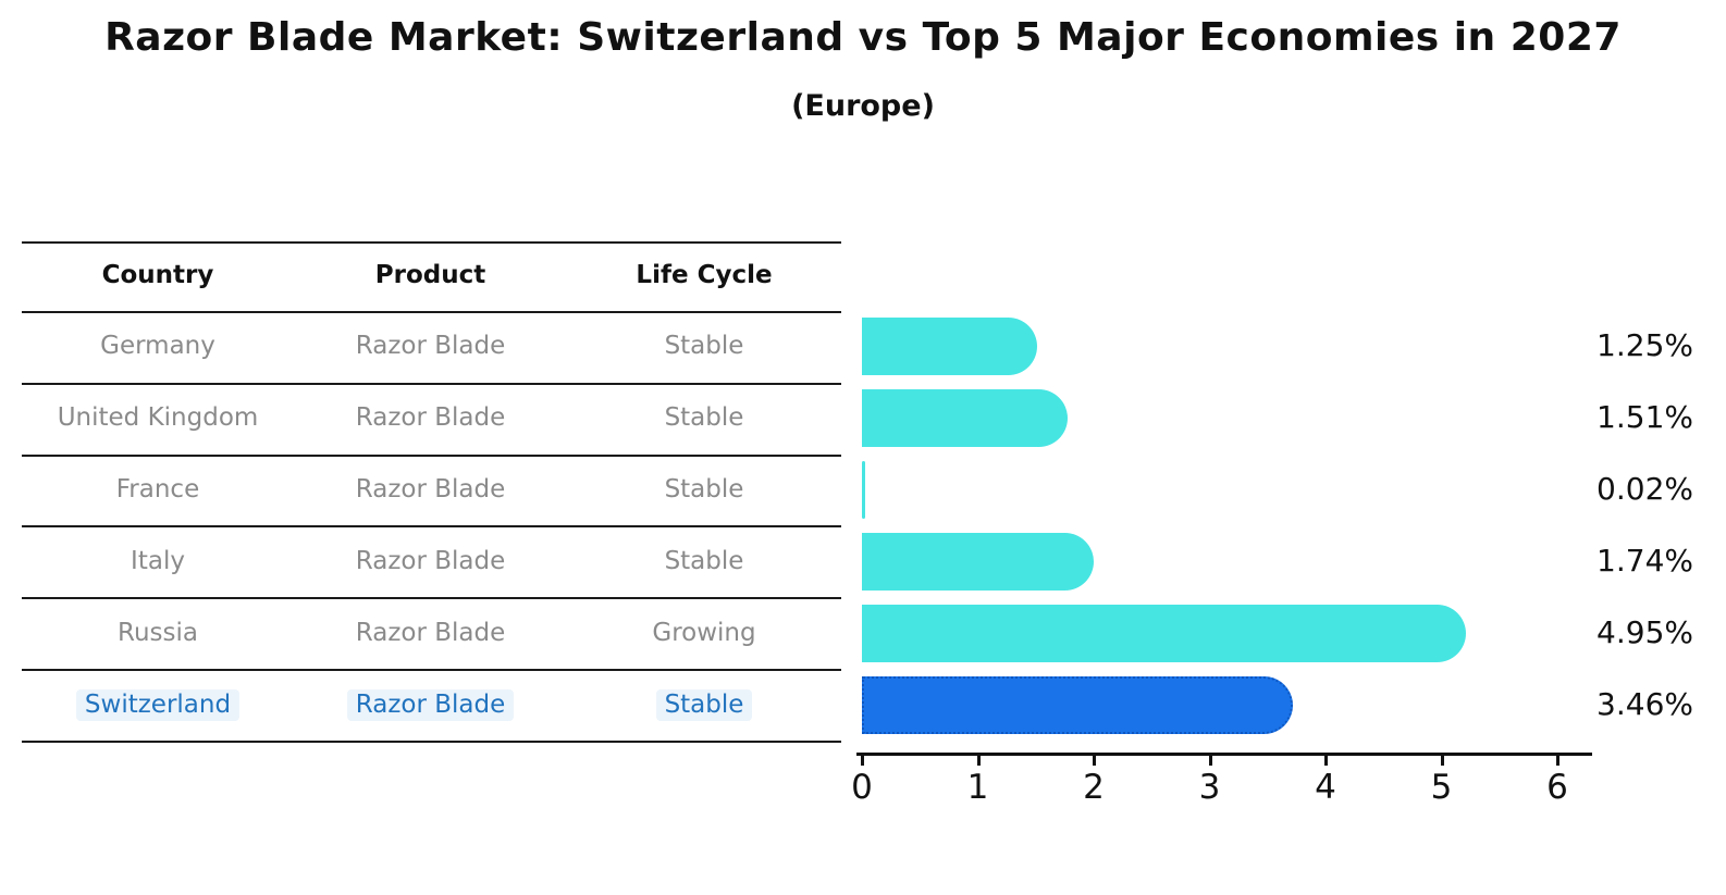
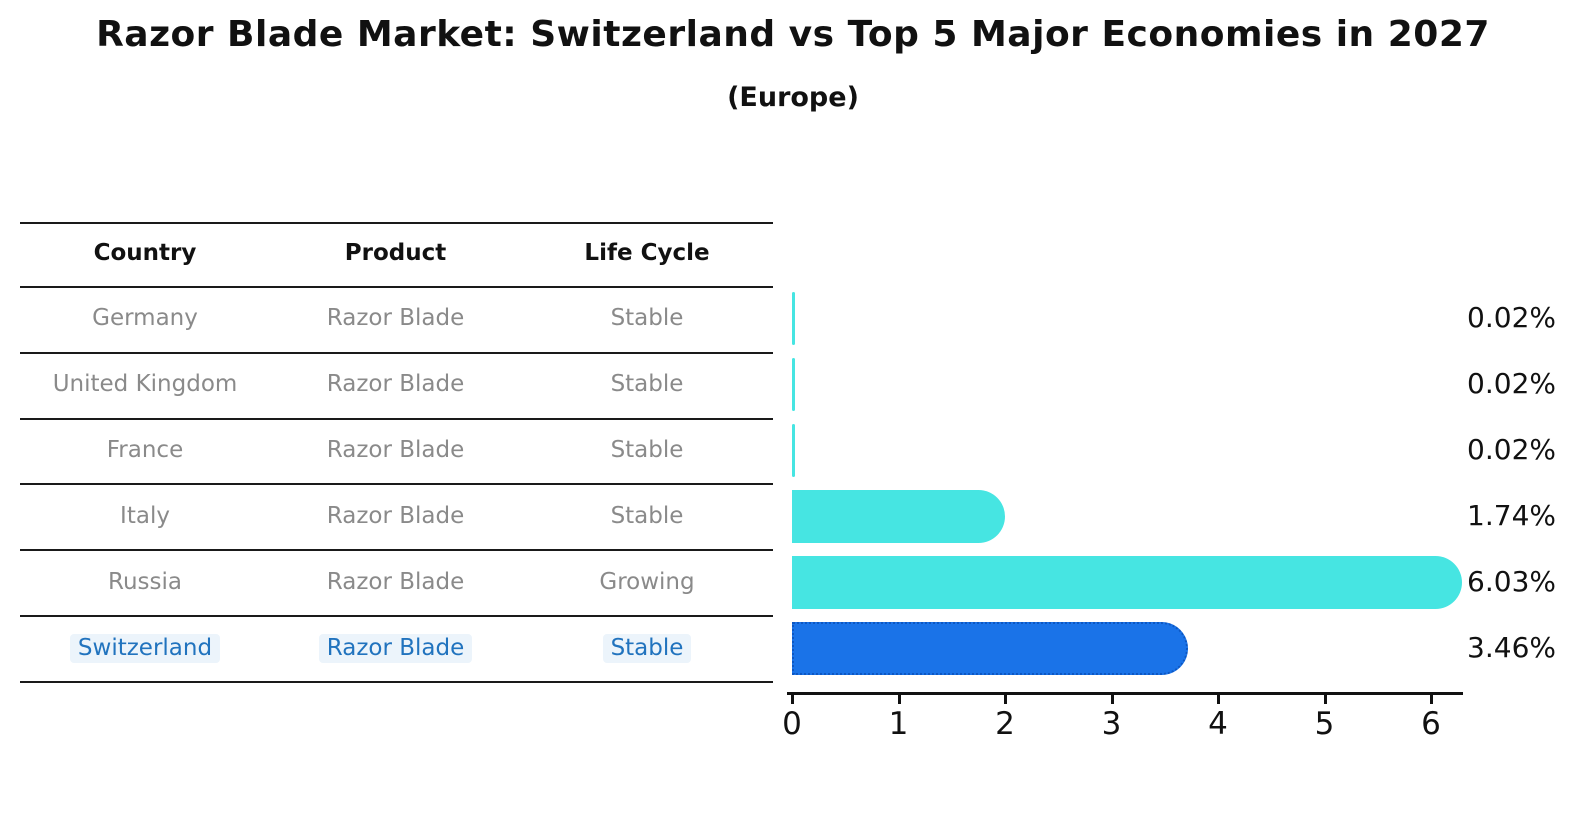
Germany: 1.25% -> 0.02%
United Kingdom: 1.51% -> 0.02%
Russia: 4.95% -> 6.03%
